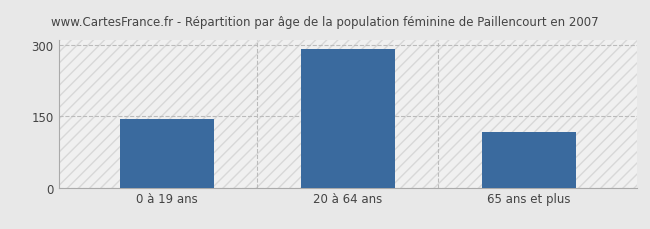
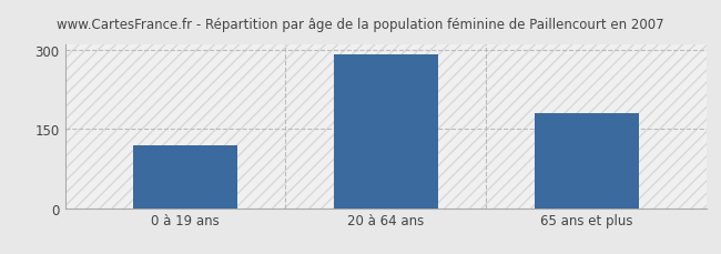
0 à 19 ans: 145 -> 120
65 ans et plus: 118 -> 180
